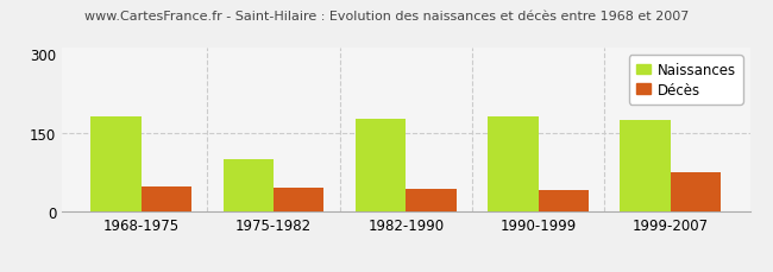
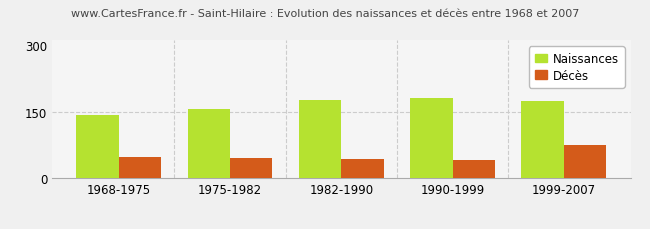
Naissances/1968-1975: 180 -> 142
Naissances/1975-1982: 100 -> 155
